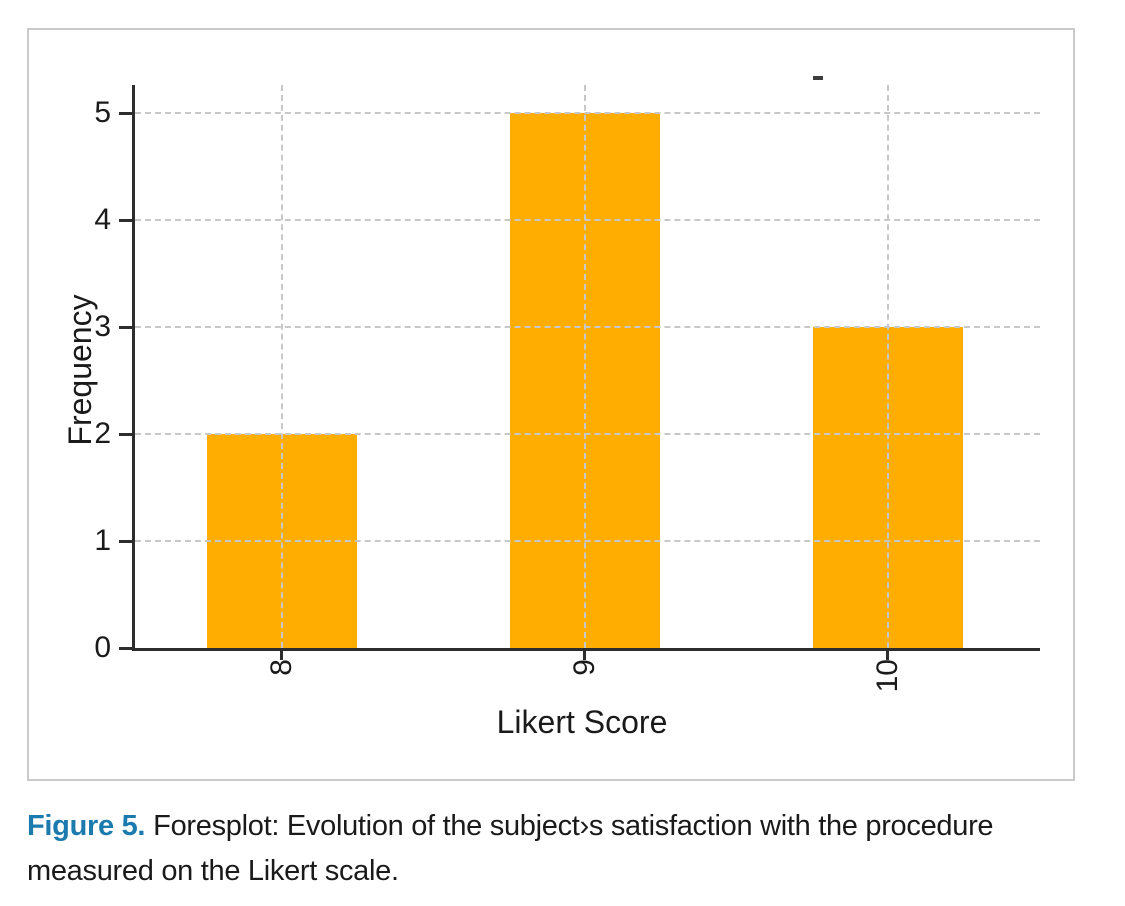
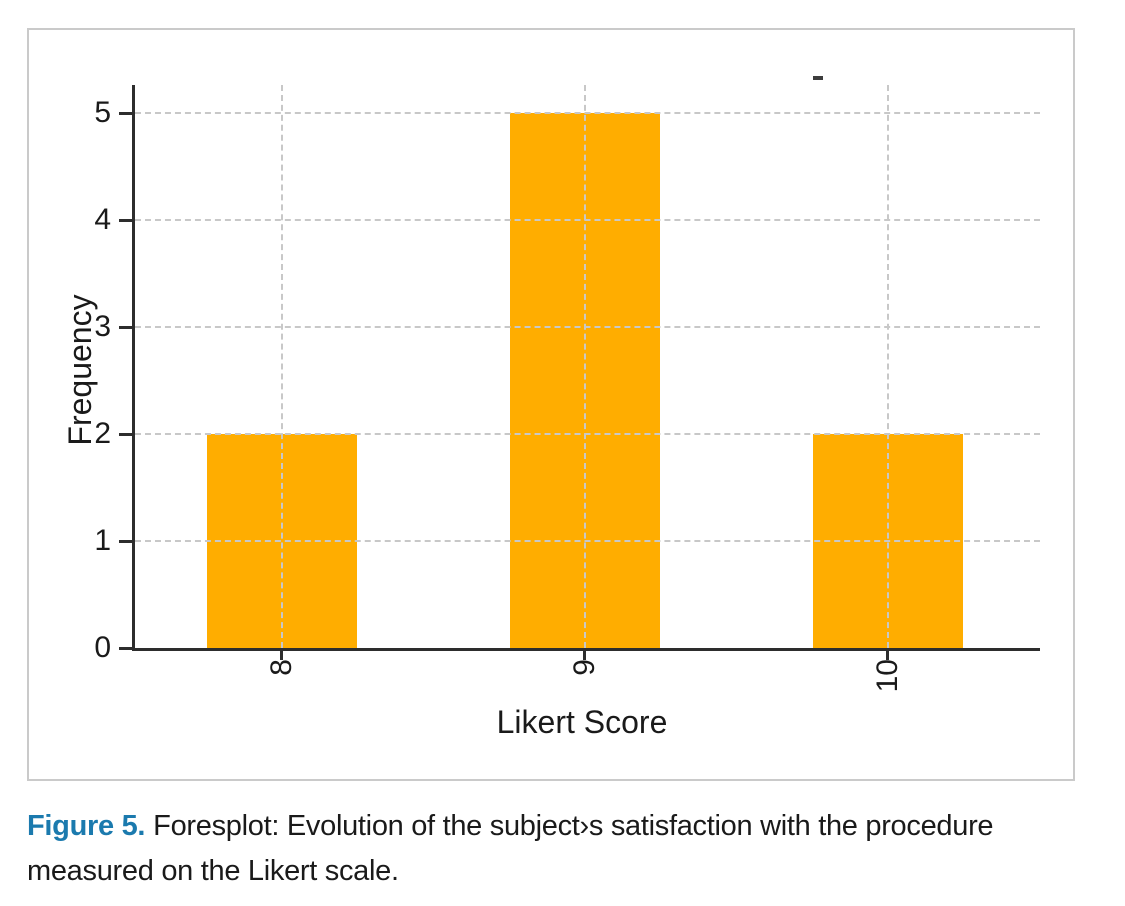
10: 3 -> 2
